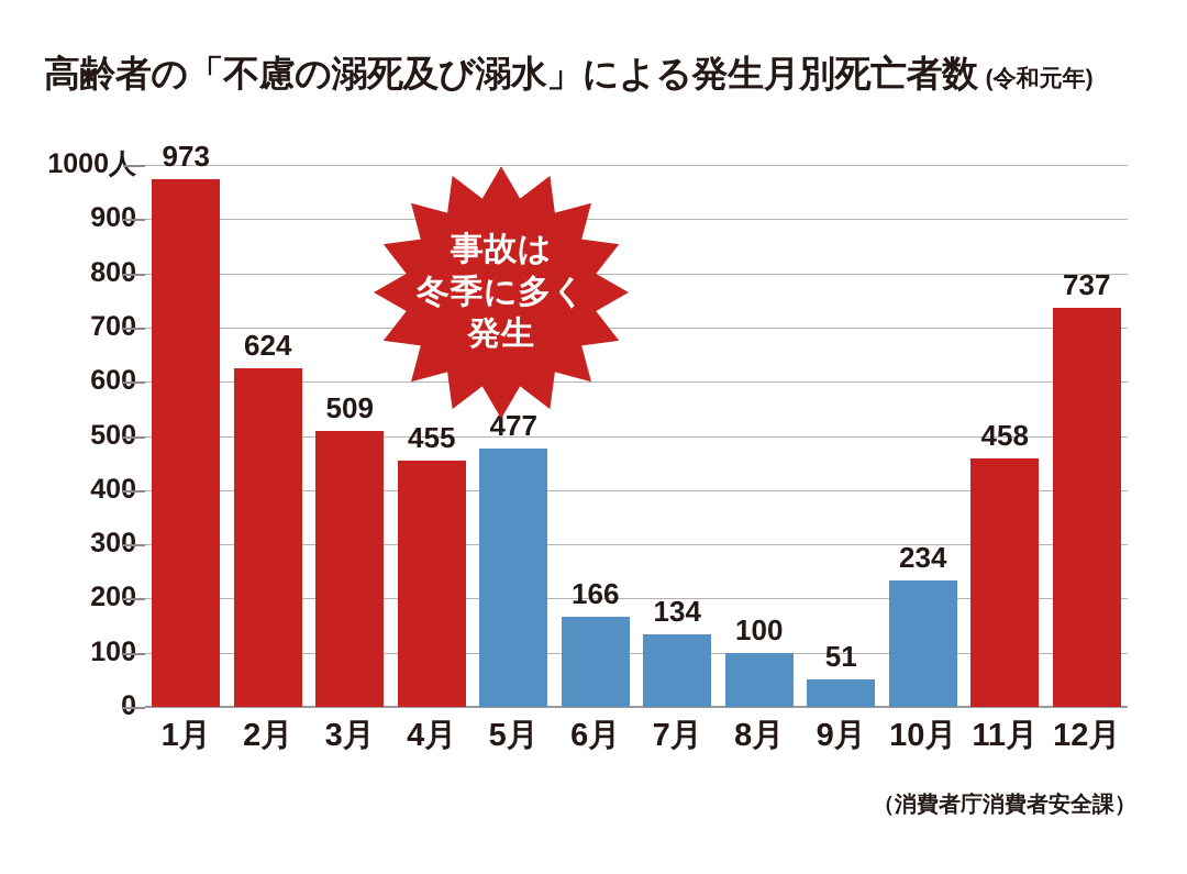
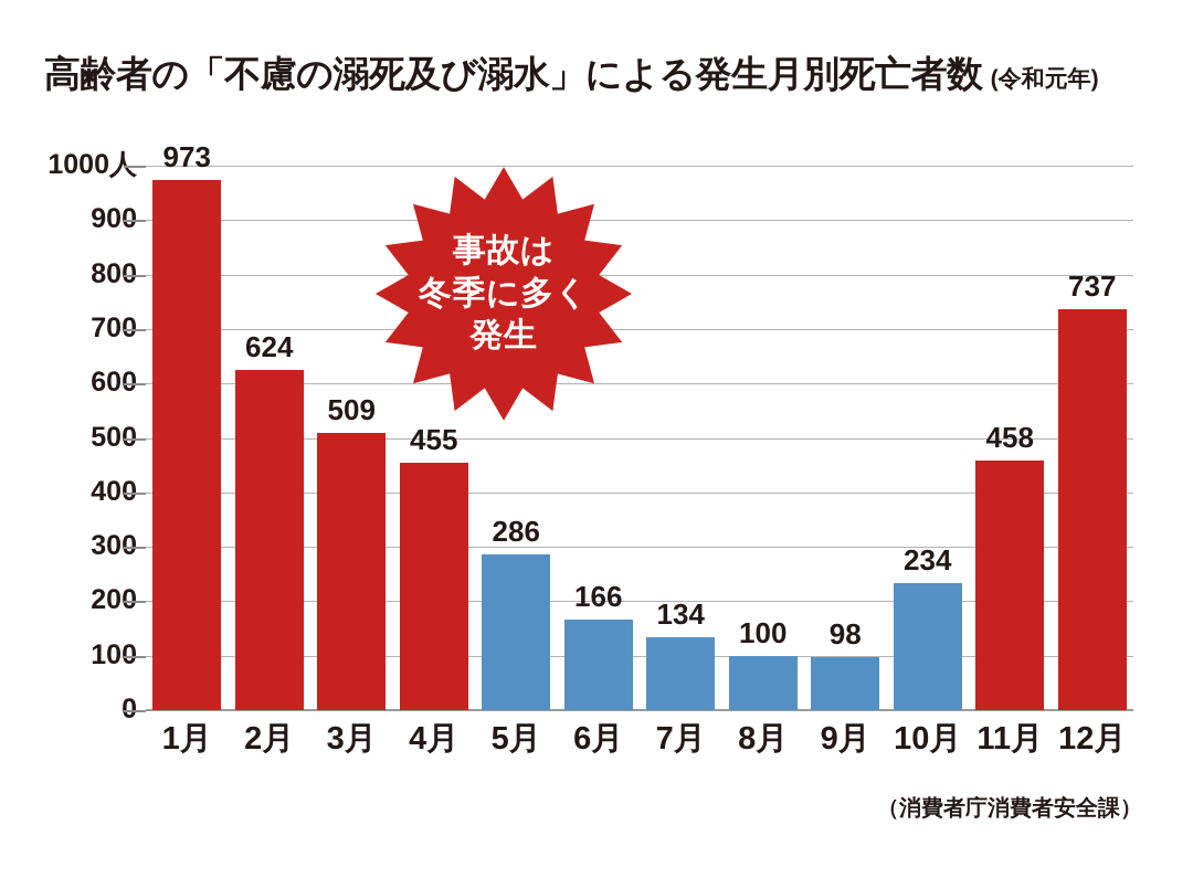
5月: 477 -> 286
9月: 51 -> 98
